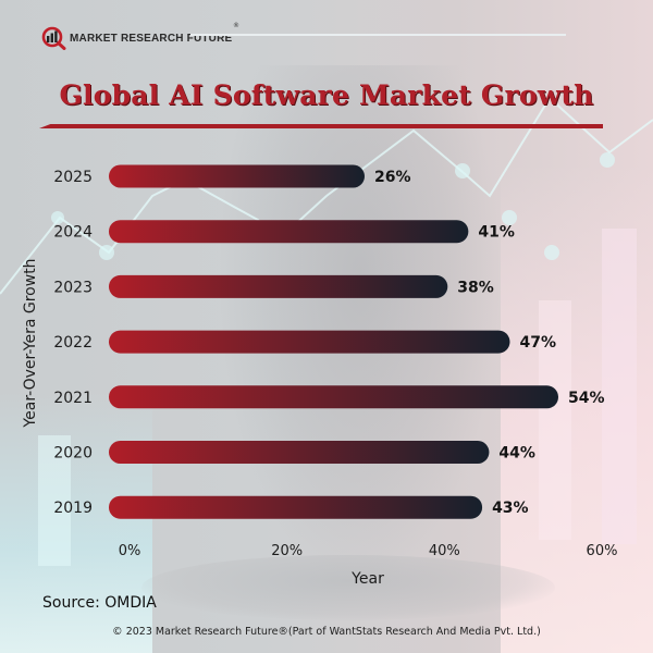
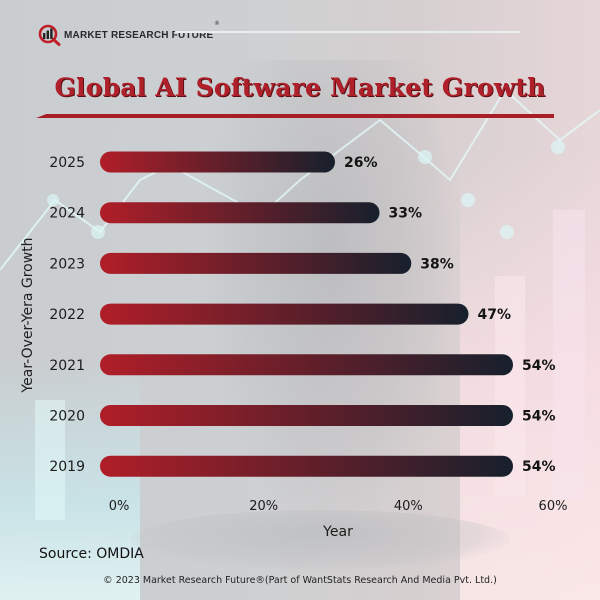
2024: 41% -> 33%
2020: 44% -> 54%
2019: 43% -> 54%
